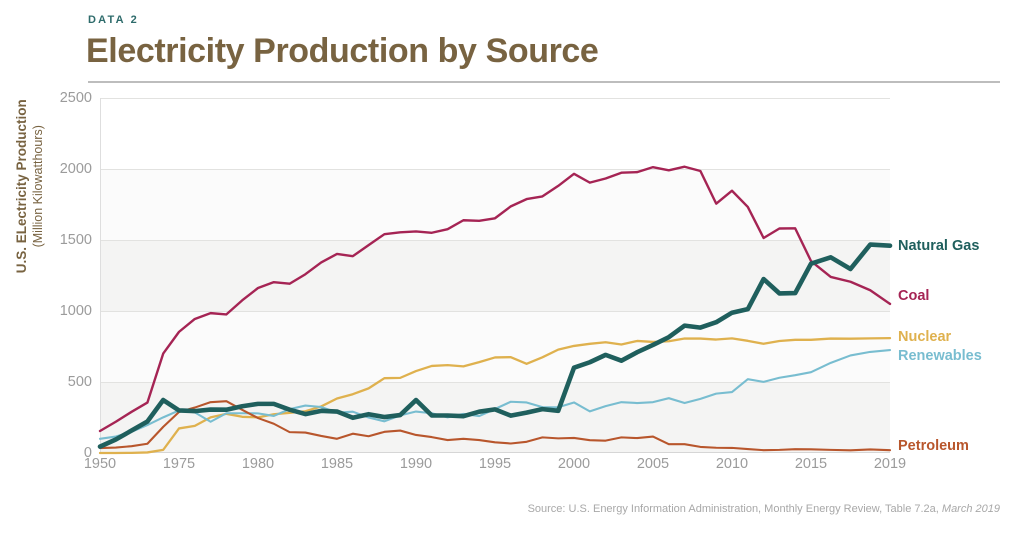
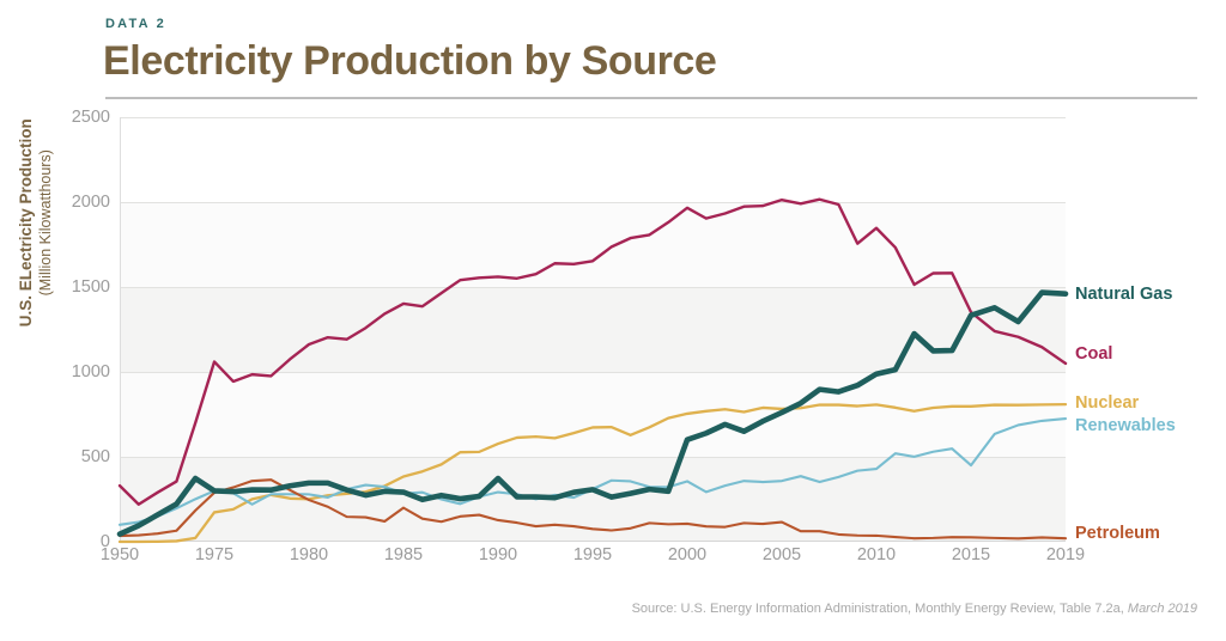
Coal/1950: 160 -> 330
Coal/1975: 850 -> 1060
Petroleum/1985: 100 -> 200
Renewables/2015: 570 -> 450
